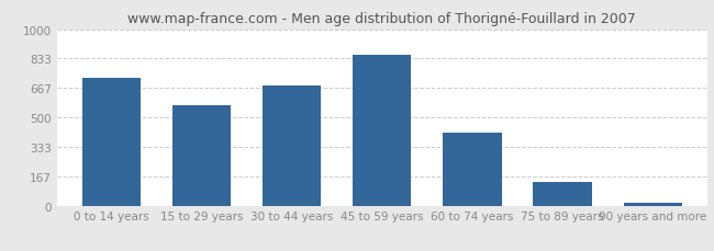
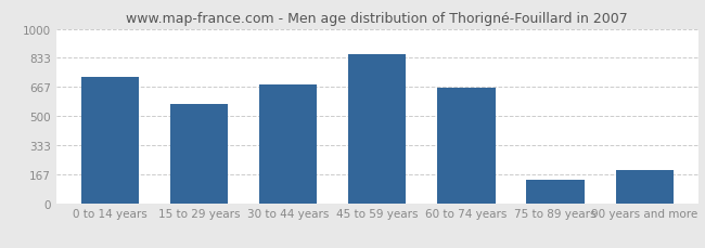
60 to 74 years: 420 -> 660
90 years and more: 20 -> 190
